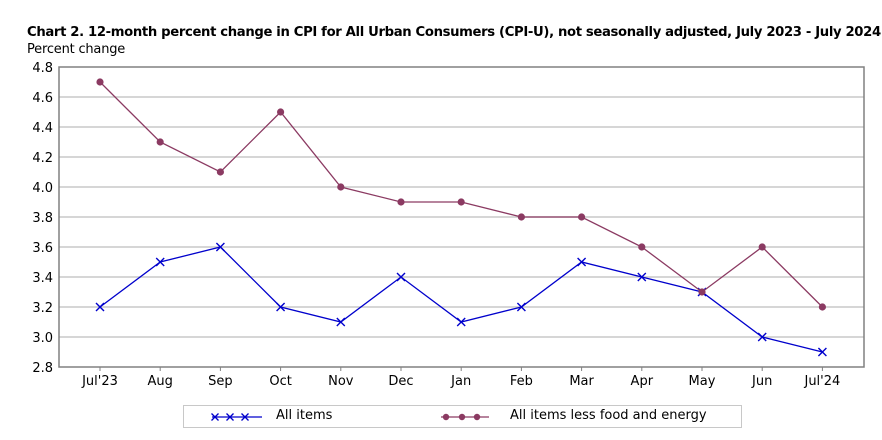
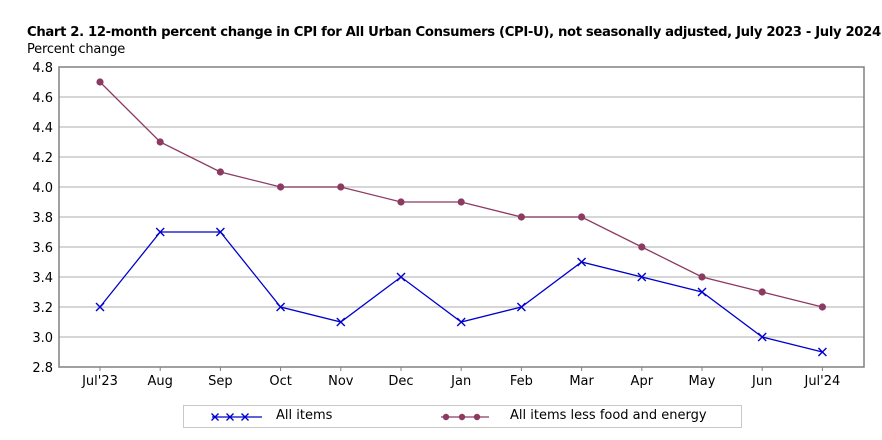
All items/Aug: 3.5 -> 3.7
All items/Sep: 3.6 -> 3.7
All items less food and energy/Oct: 4.5 -> 4.0
All items less food and energy/May: 3.3 -> 3.4
All items less food and energy/Jun: 3.6 -> 3.3
